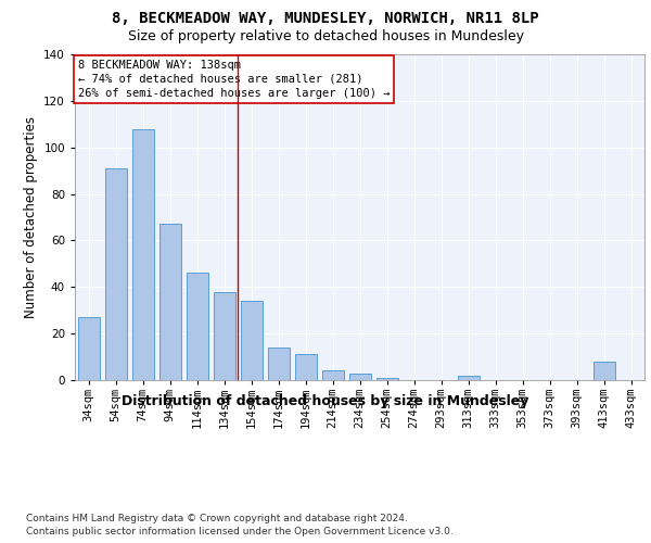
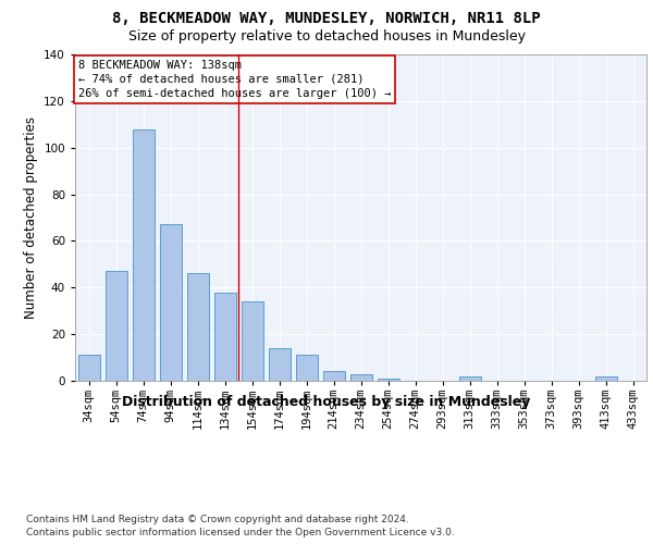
34sqm: 27 -> 11
54sqm: 91 -> 47
413sqm: 8 -> 2
